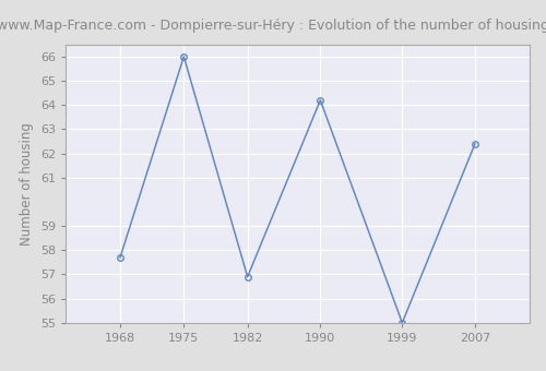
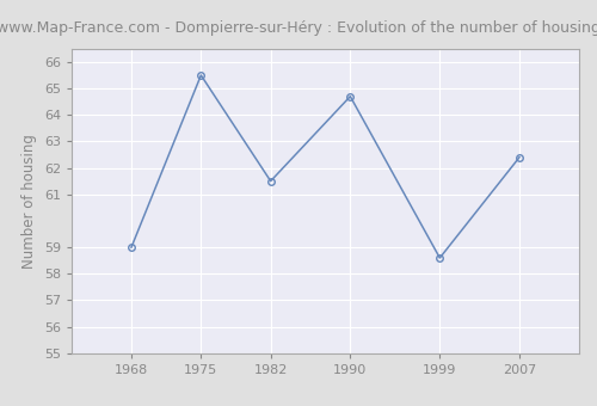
1968: 57.7 -> 59.0
1975: 66.0 -> 65.5
1982: 56.9 -> 61.5
1990: 64.2 -> 64.7
1999: 55.0 -> 58.6
